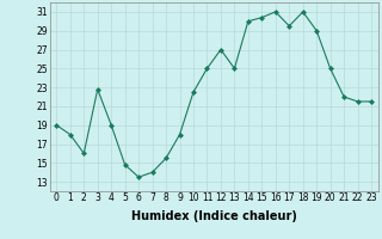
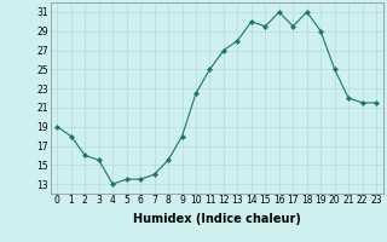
3: 22.8 -> 15.5
4: 19.0 -> 13.0
5: 14.8 -> 13.5
13: 25.0 -> 28.0
15: 30.4 -> 29.5
